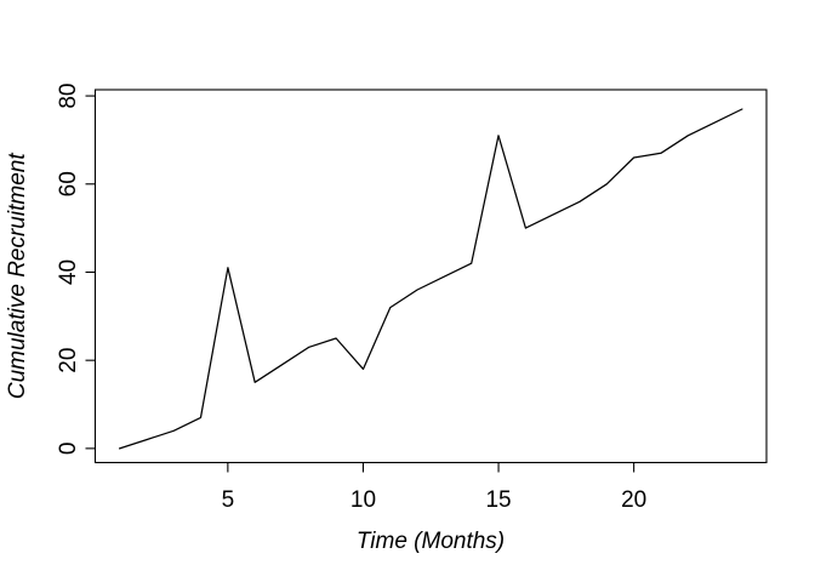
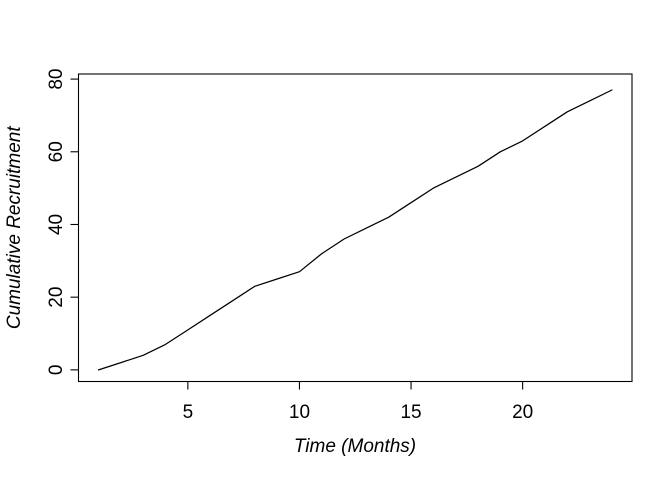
5: 41 -> 11
10: 18 -> 27
15: 71 -> 46
20: 66 -> 63
